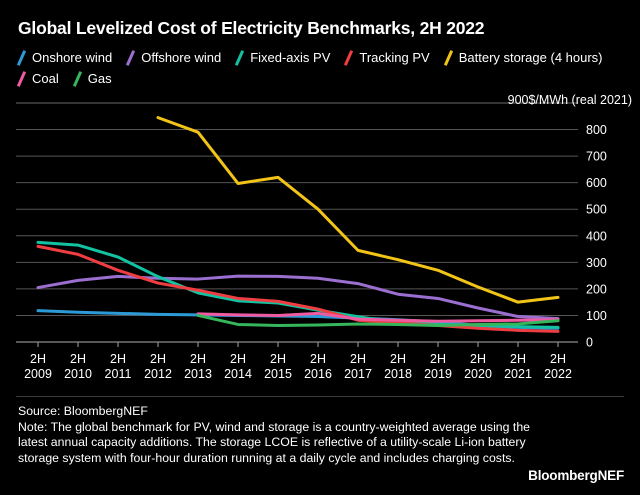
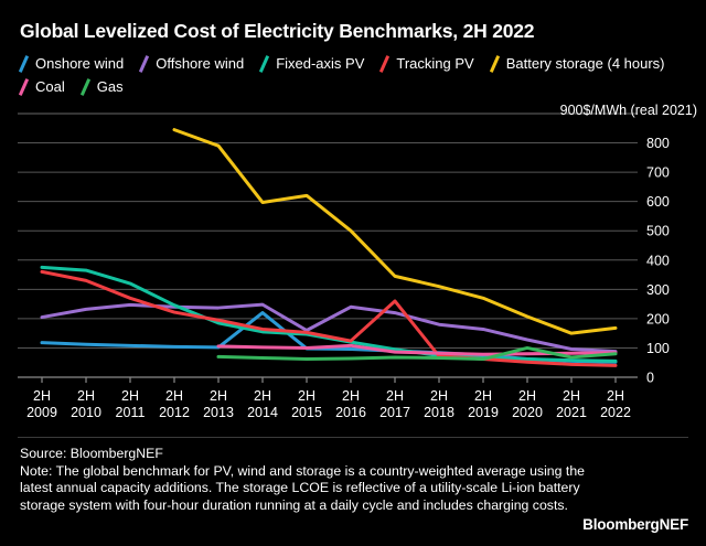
Gas/2H 2013: 100 -> 70
Onshore wind/2H 2014: 100 -> 220
Offshore wind/2H 2015: 250 -> 160
Tracking PV/2H 2017: 80 -> 260
Gas/2H 2020: 70 -> 100
